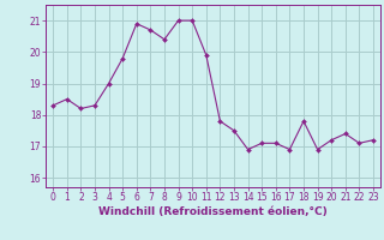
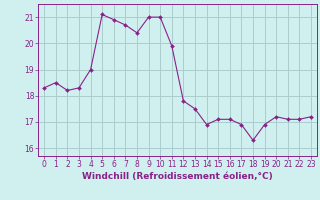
5: 19.8 -> 21.1
18: 17.8 -> 16.3
21: 17.4 -> 17.1
